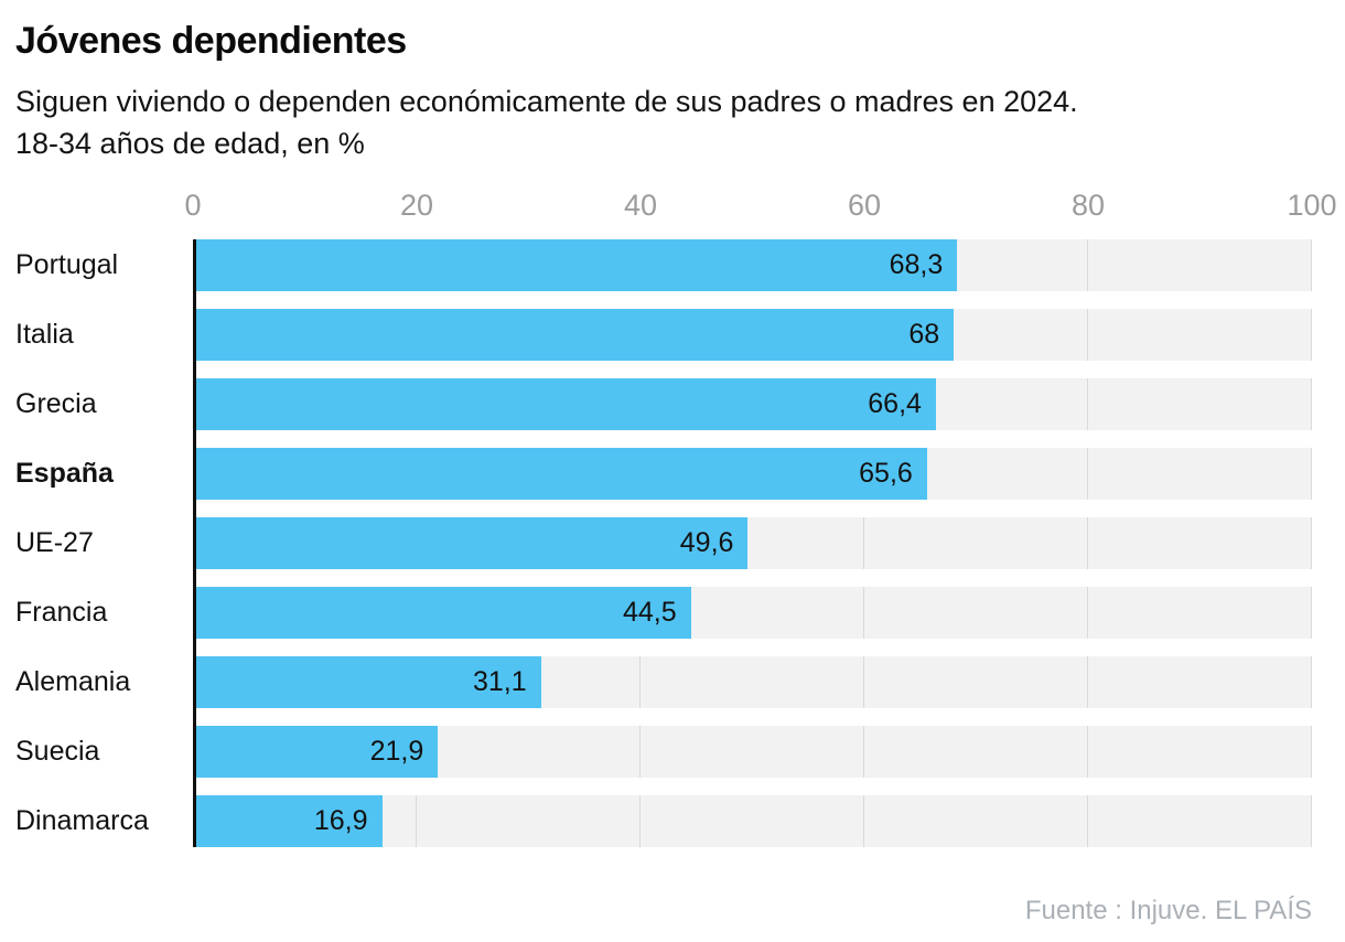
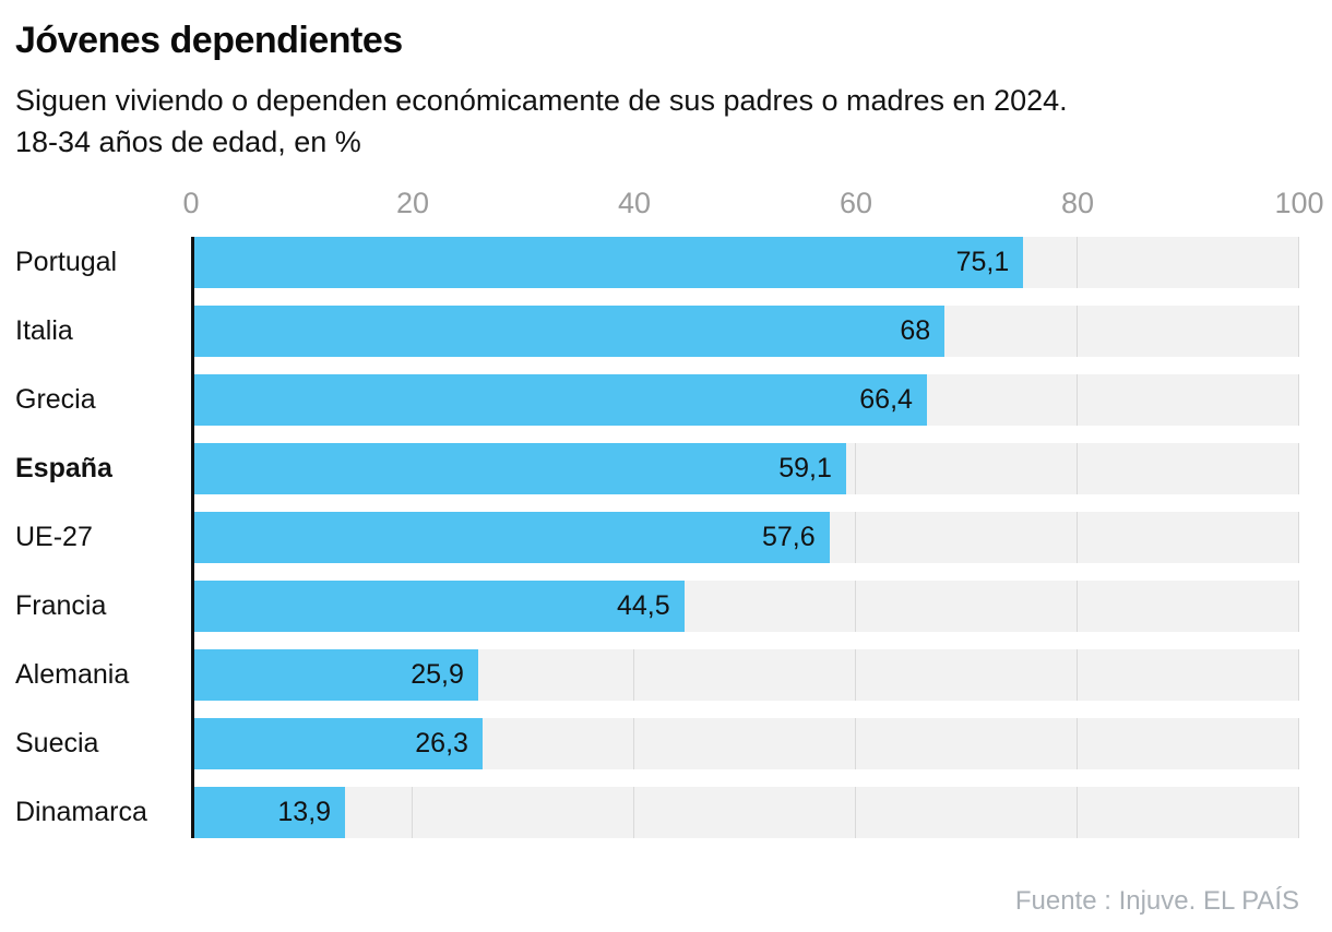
Portugal: 68,3 -> 75,1
España: 65,6 -> 59,1
UE-27: 49,6 -> 57,6
Alemania: 31,1 -> 25,9
Suecia: 21,9 -> 26,3
Dinamarca: 16,9 -> 13,9
